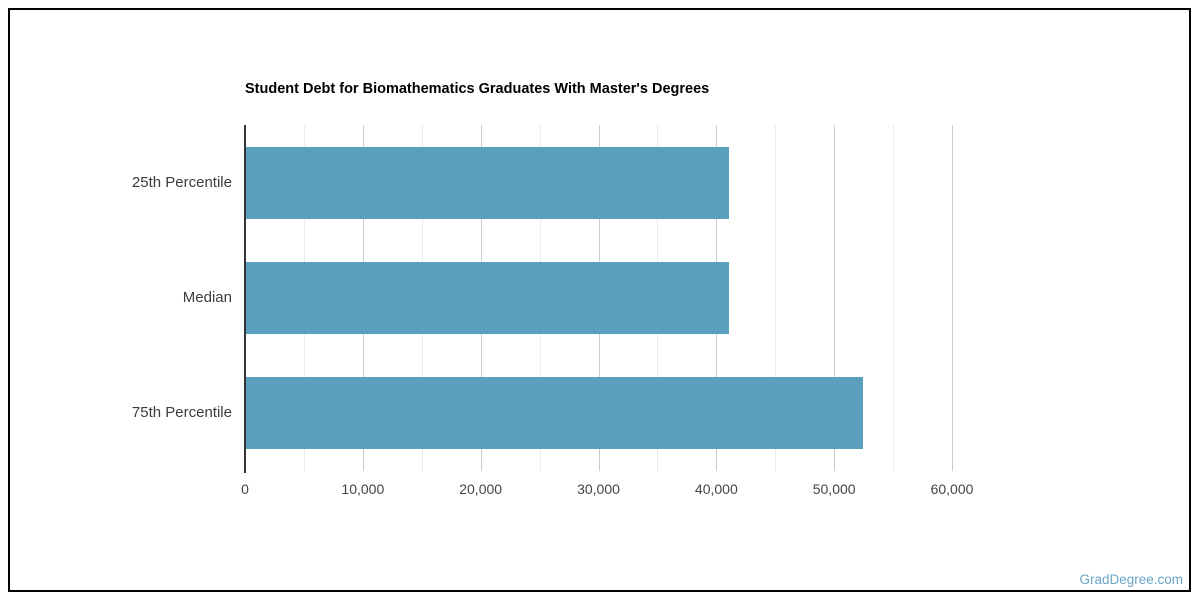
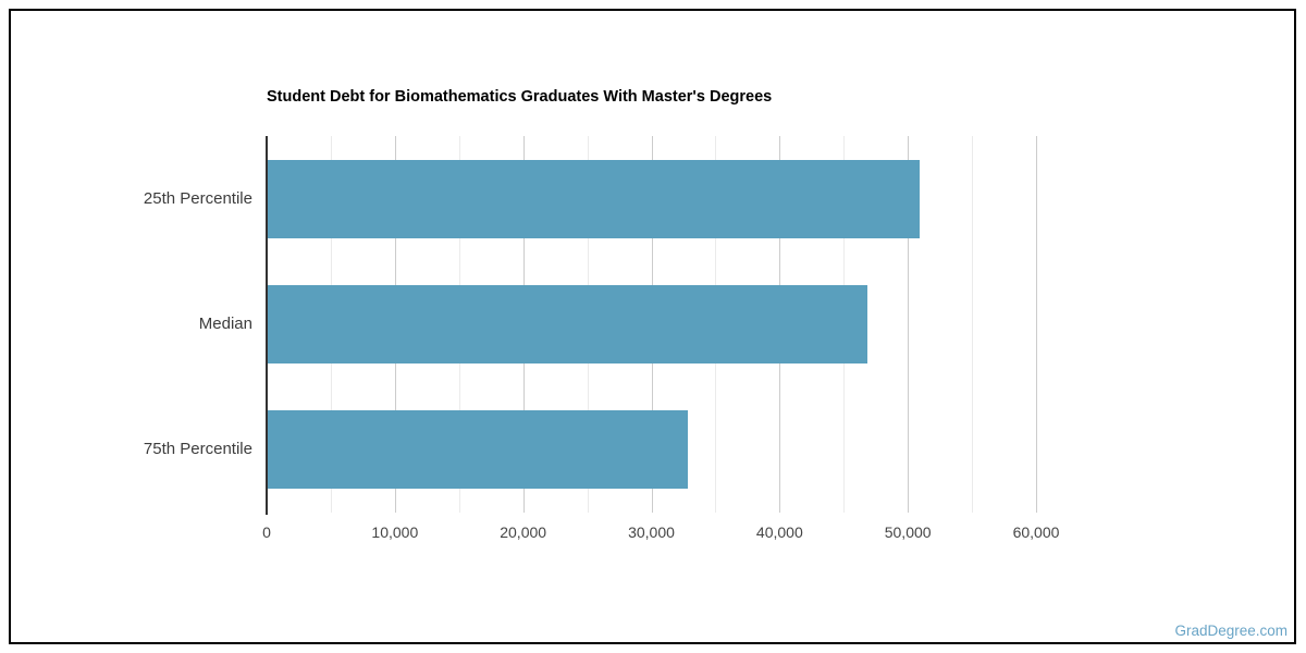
25th Percentile: 41000 -> 50800
Median: 41000 -> 46800
75th Percentile: 52400 -> 32800
